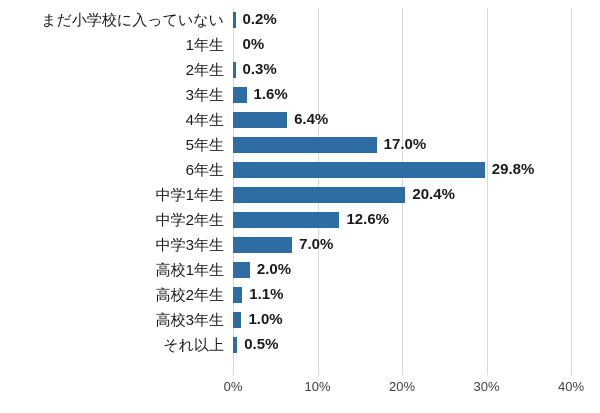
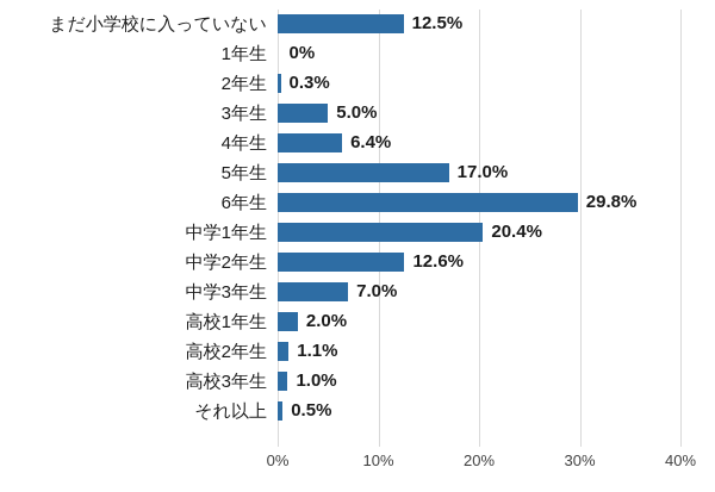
まだ小学校に入っていない: 0.2% -> 12.5%
3年生: 1.6% -> 5.0%
